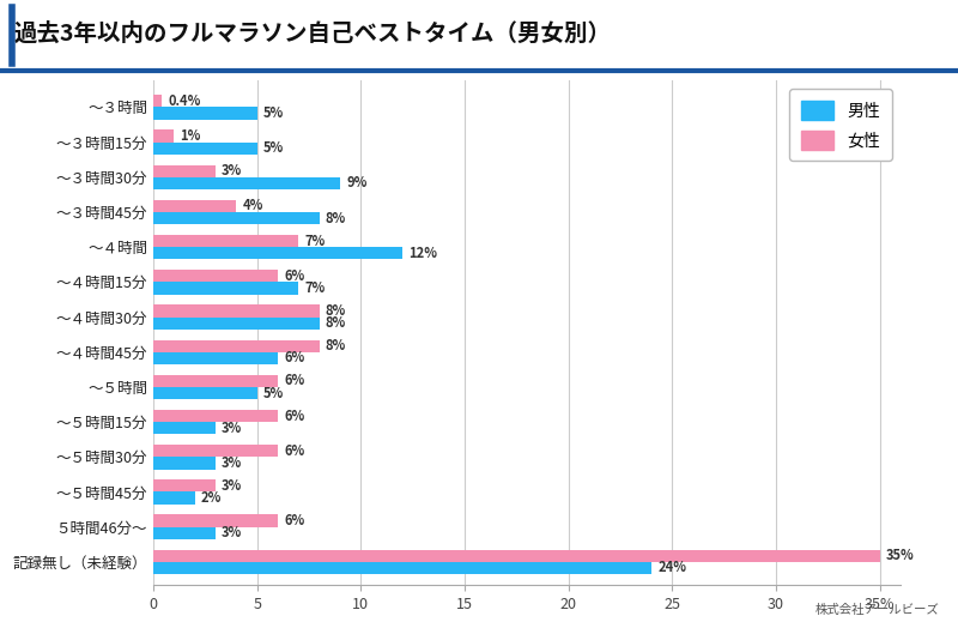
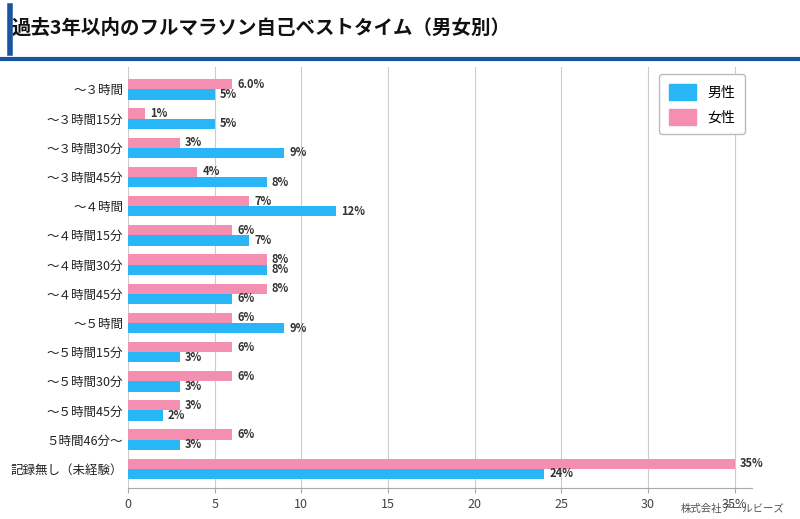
女性/〜３時間: 0.4% -> 6.0%
男性/〜５時間: 5% -> 9%
